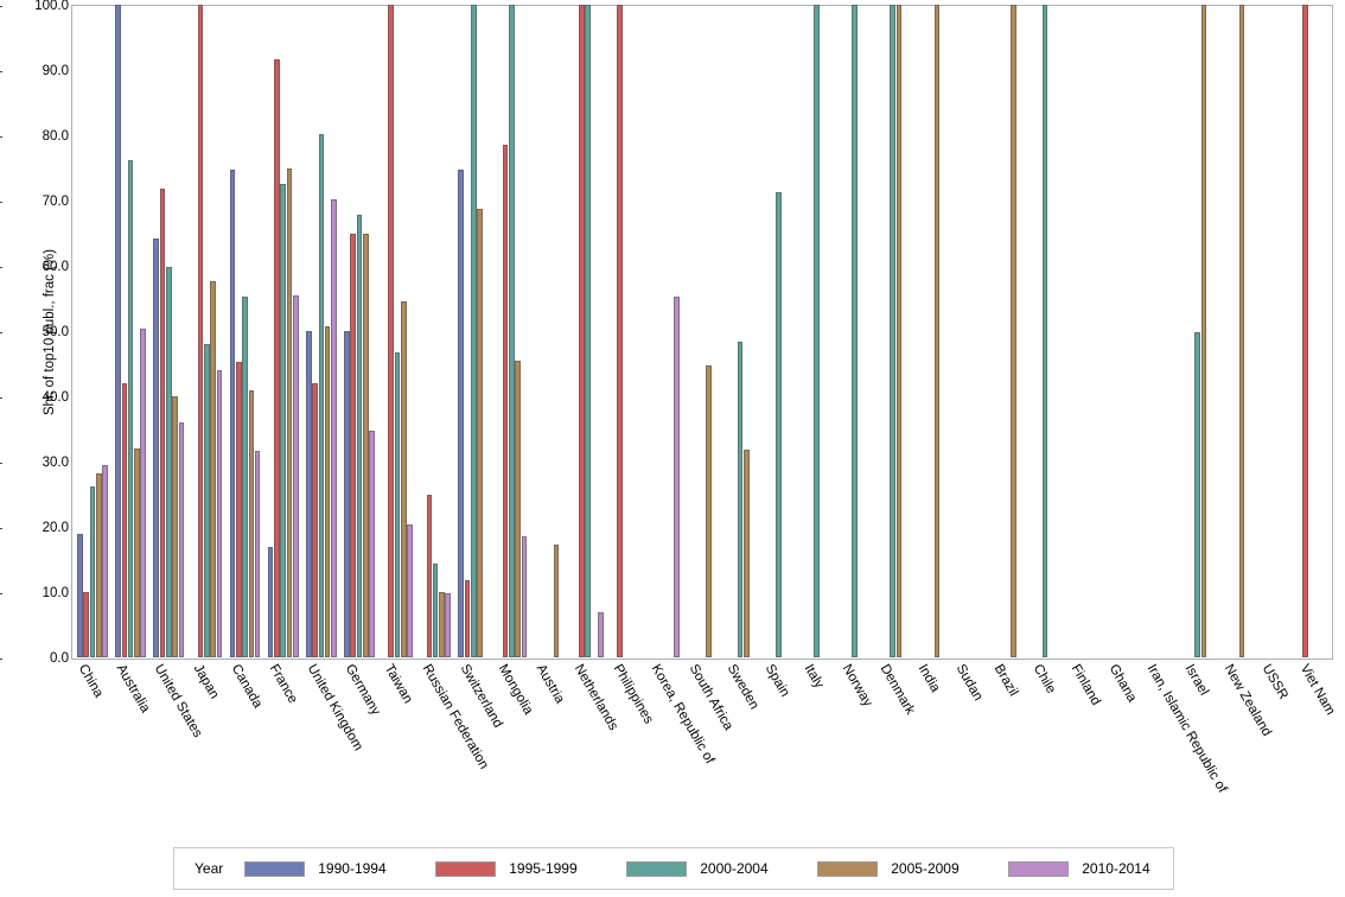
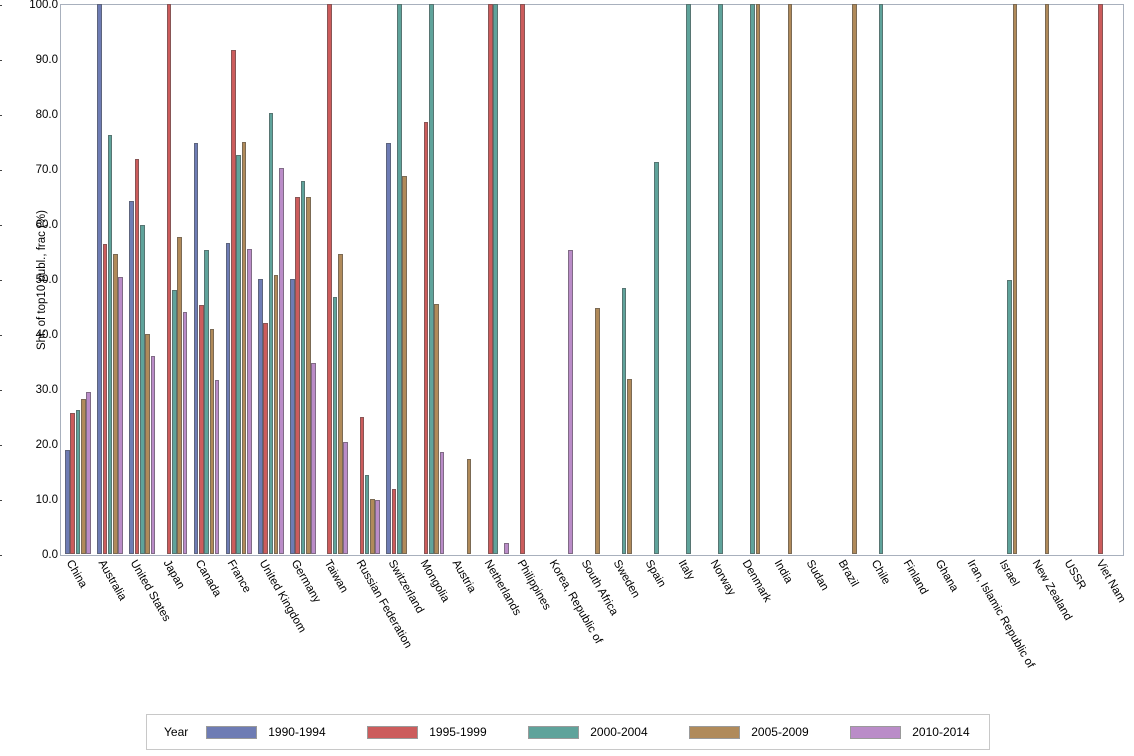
1995-1999/China: 10 -> 26
1995-1999/Australia: 42 -> 56
2005-2009/Australia: 32 -> 55
1990-1994/France: 17 -> 57
2010-2014/Netherlands: 7 -> 2
